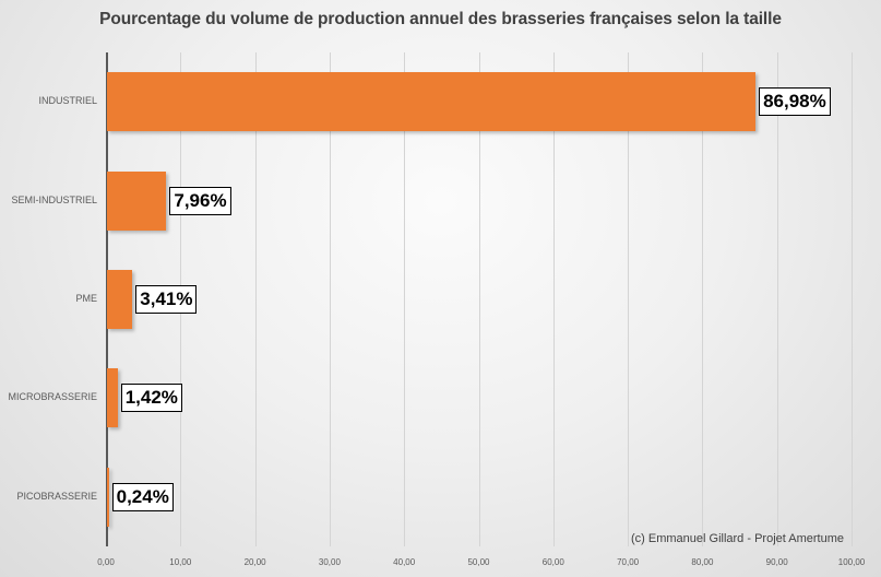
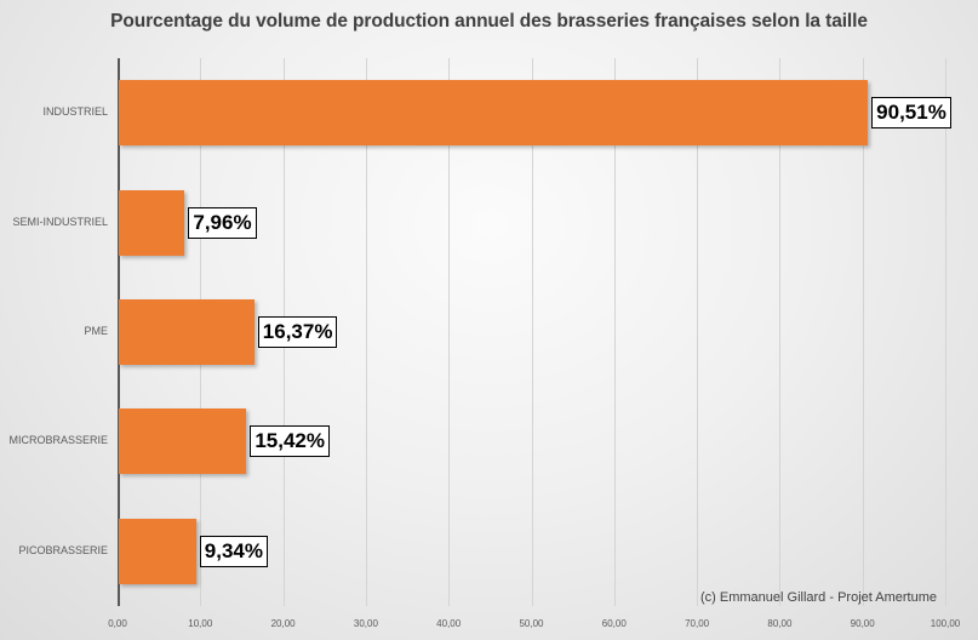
INDUSTRIEL: 86,98% -> 90,51%
PME: 3,41% -> 16,37%
MICROBRASSERIE: 1,42% -> 15,42%
PICOBRASSERIE: 0,24% -> 9,34%
